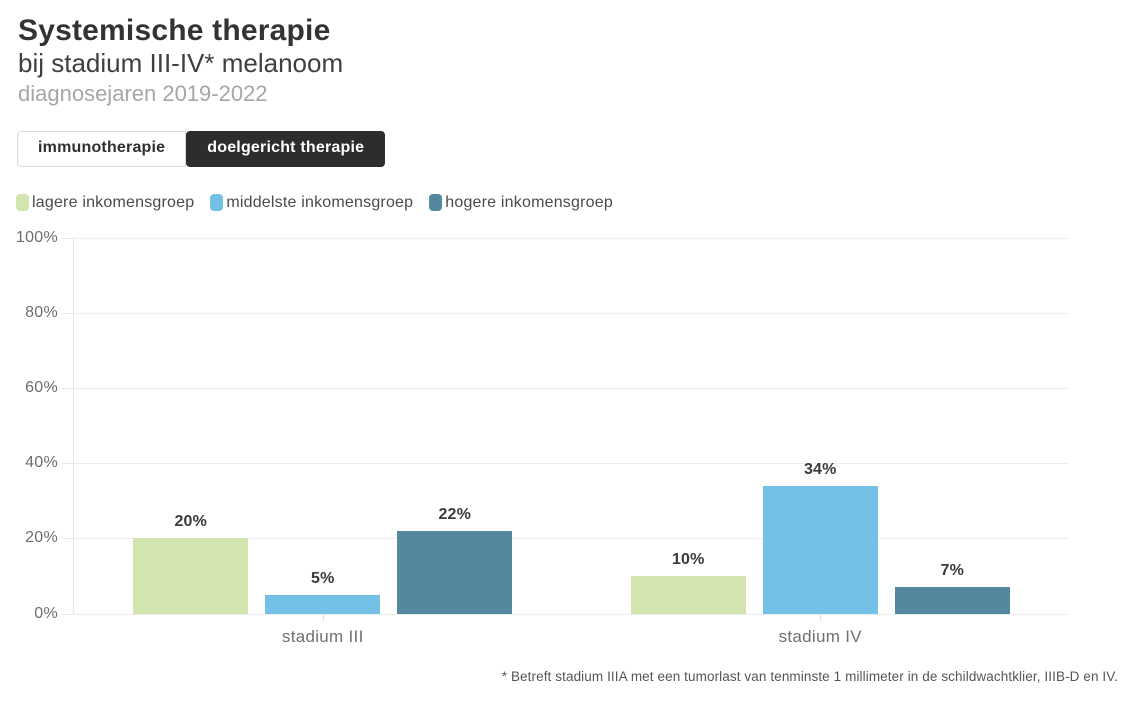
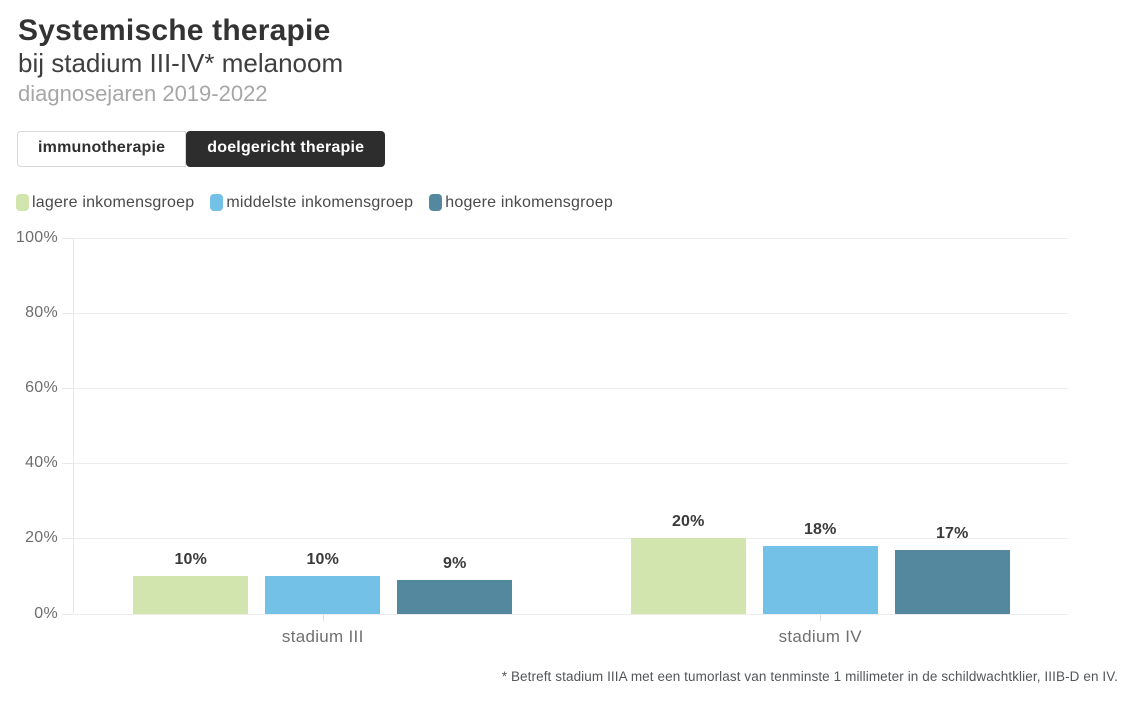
lagere inkomensgroep/stadium III: 20% -> 10%
middelste inkomensgroep/stadium III: 5% -> 10%
hogere inkomensgroep/stadium III: 22% -> 9%
lagere inkomensgroep/stadium IV: 10% -> 20%
middelste inkomensgroep/stadium IV: 34% -> 18%
hogere inkomensgroep/stadium IV: 7% -> 17%
